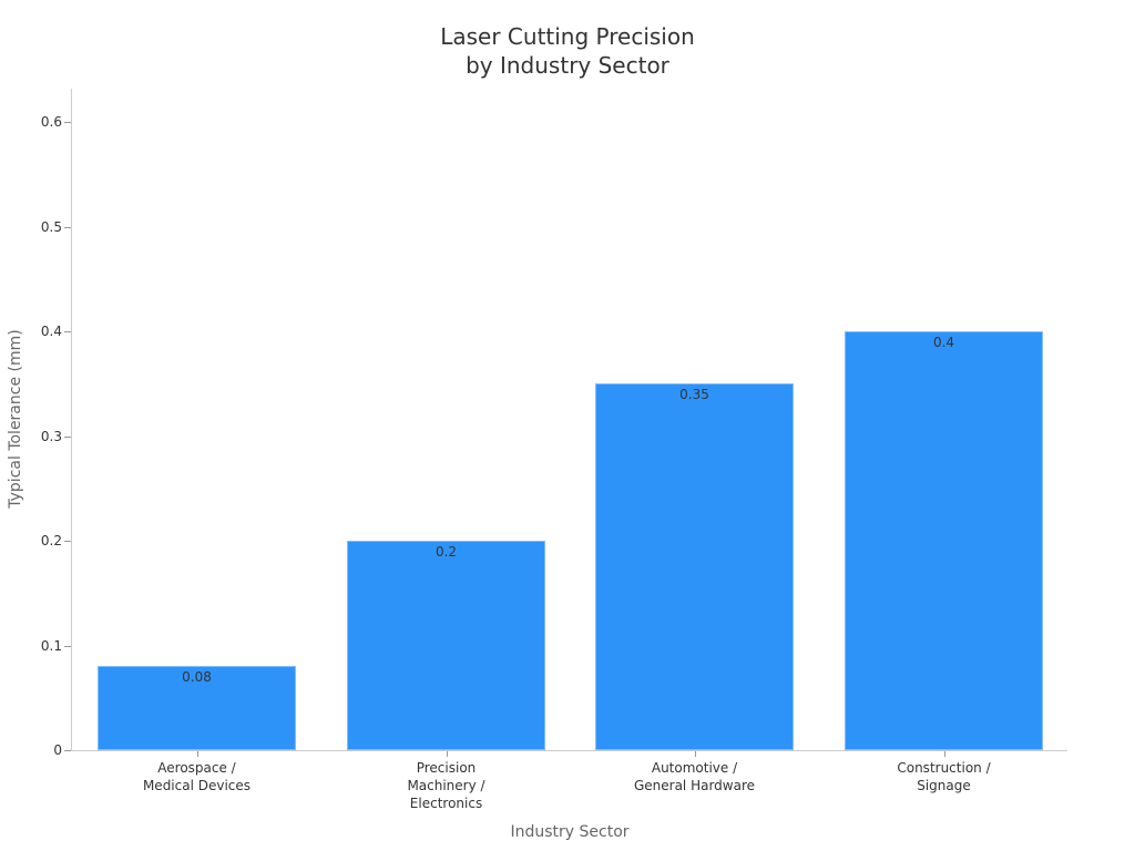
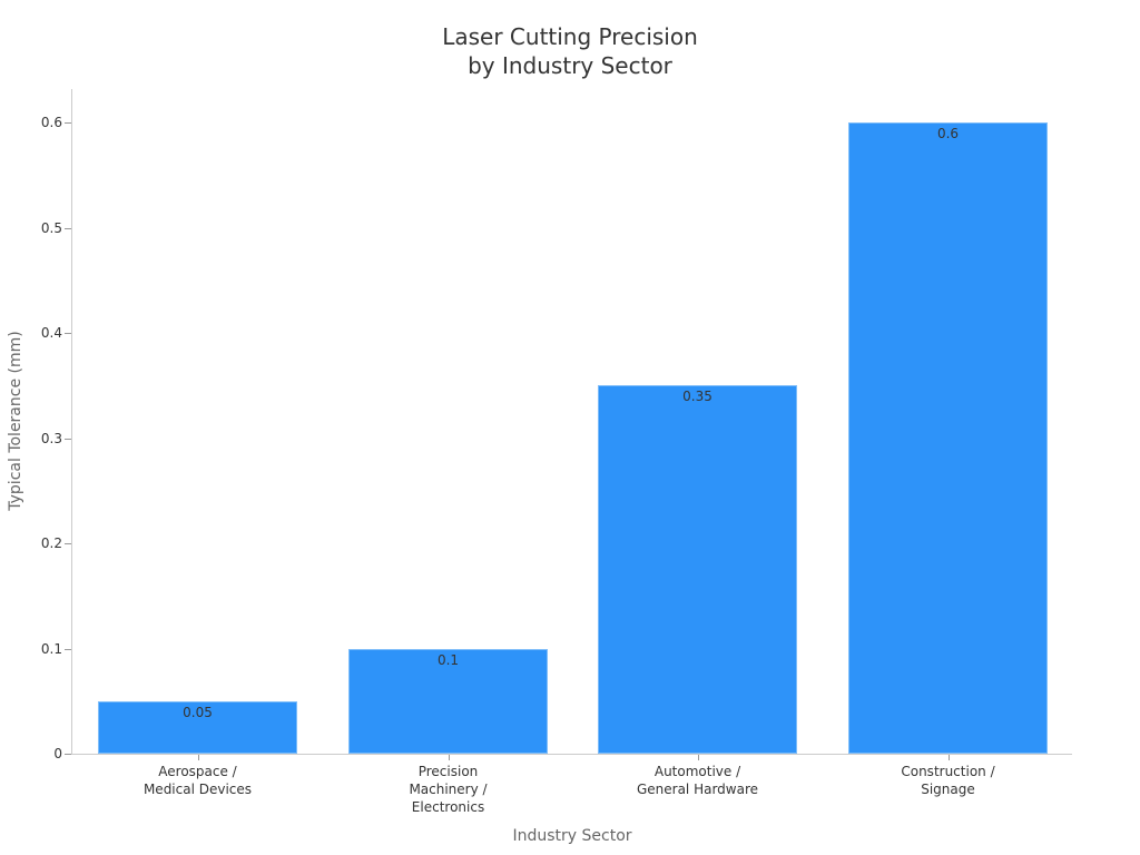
Aerospace / Medical Devices: 0.08 -> 0.05
Precision Machinery / Electronics: 0.2 -> 0.1
Construction / Signage: 0.4 -> 0.6
